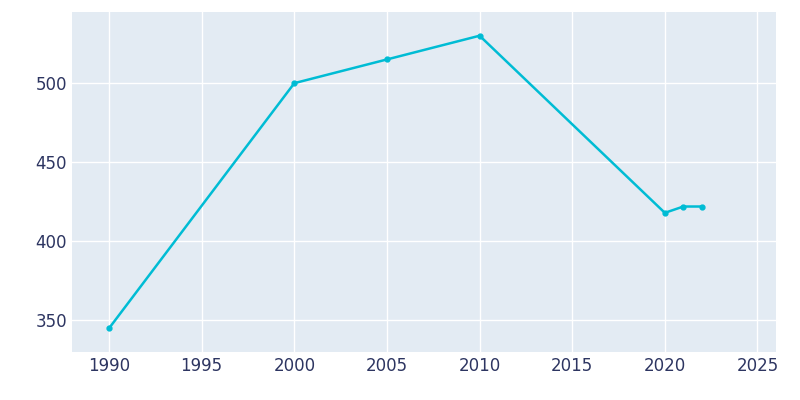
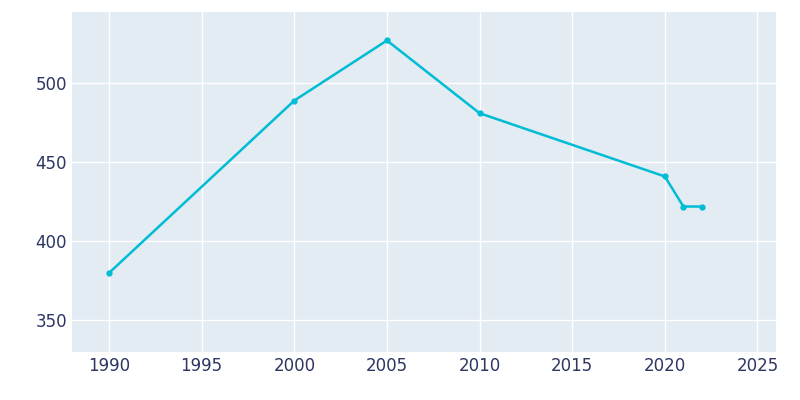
1990: 345 -> 380
2000: 500 -> 489
2005: 515 -> 527
2010: 530 -> 481
2020: 418 -> 441
